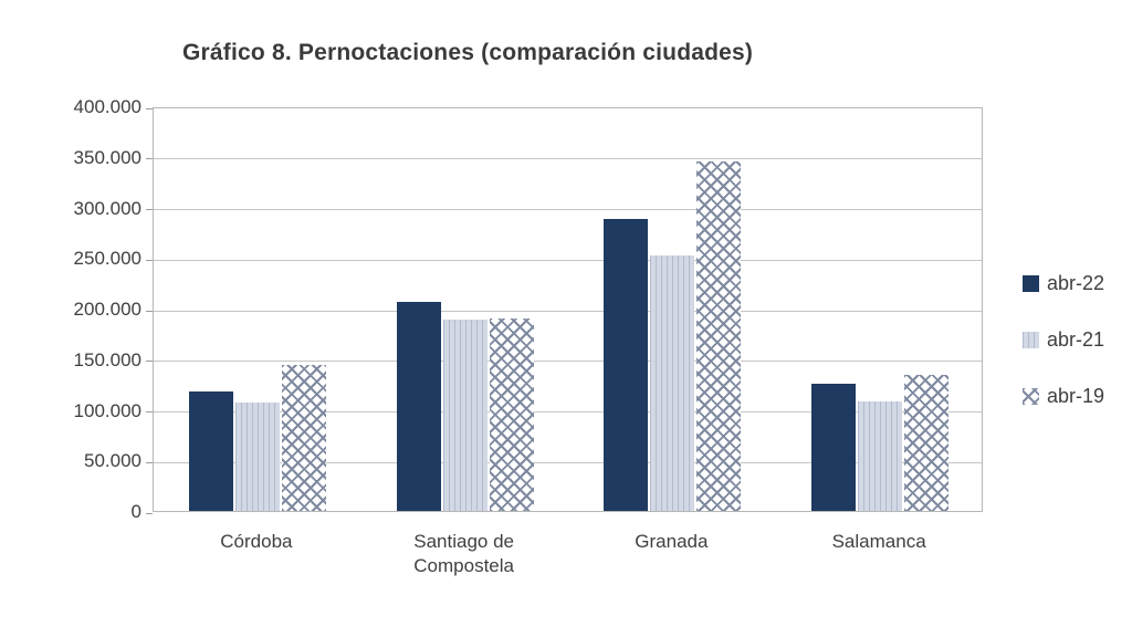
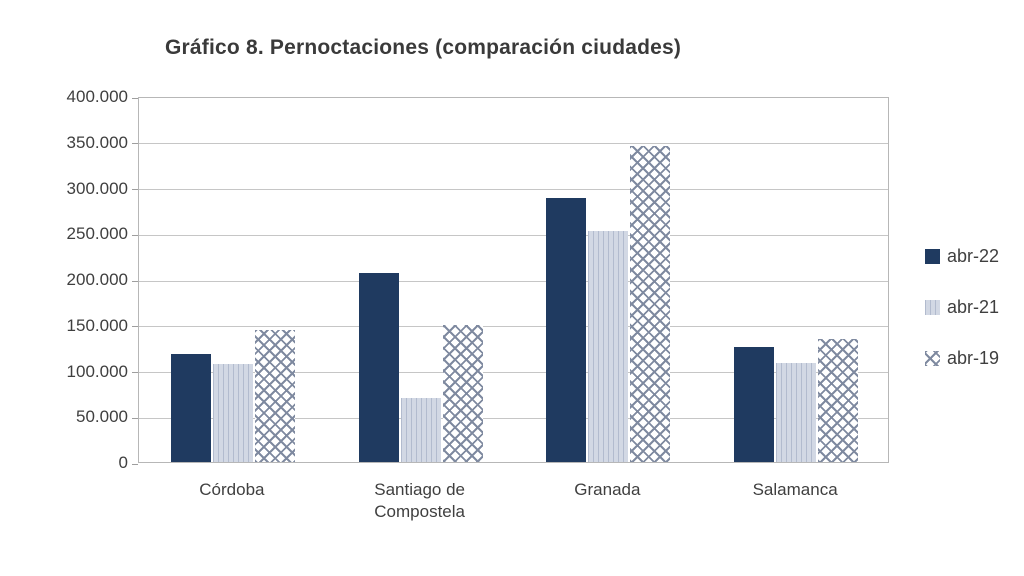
abr-21/Santiago de Compostela: 190000 -> 70000
abr-19/Santiago de Compostela: 190000 -> 150000
